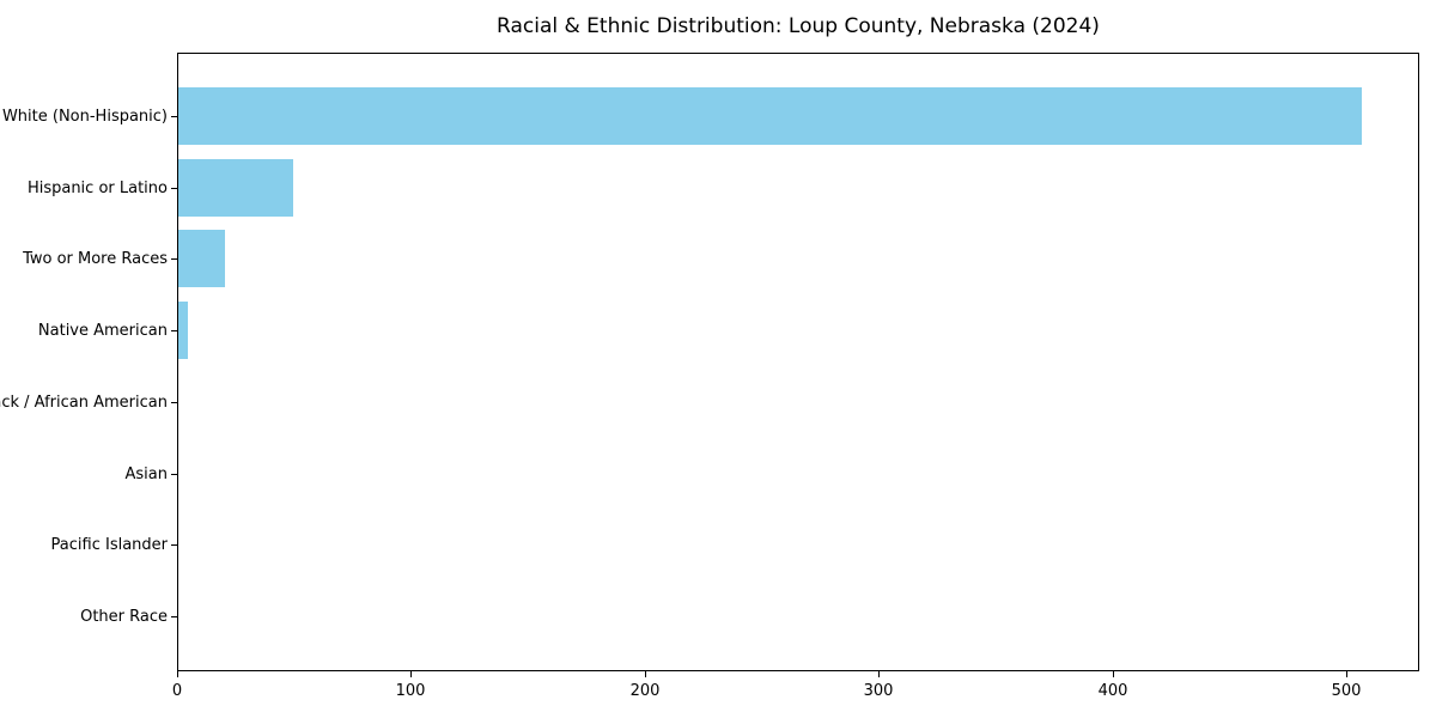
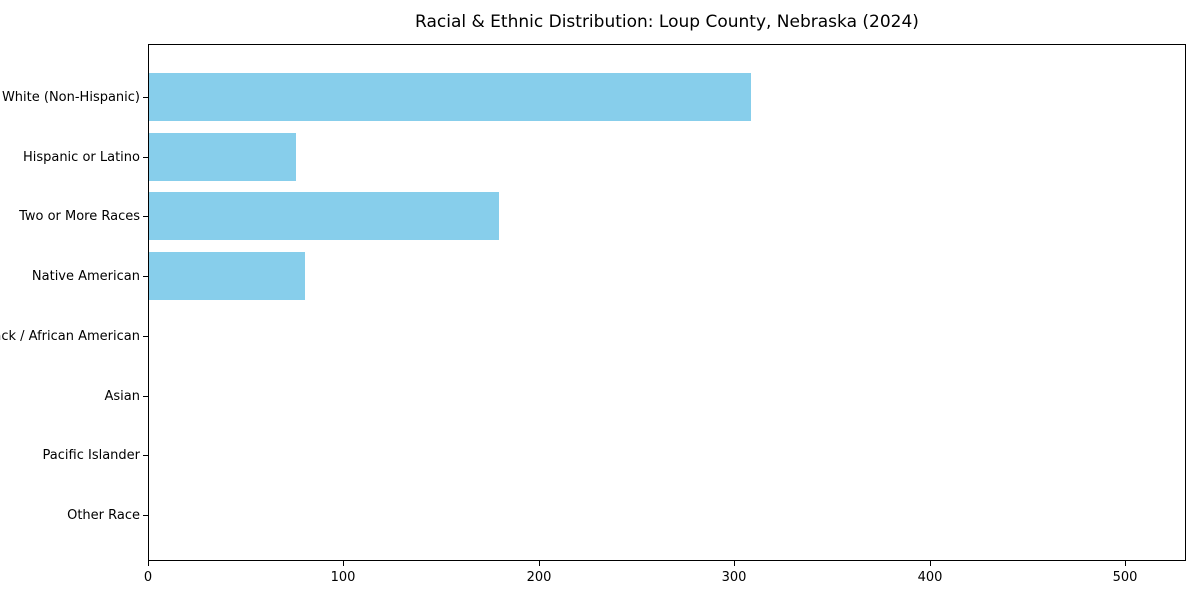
White (Non-Hispanic): 506 -> 308
Hispanic or Latino: 49 -> 75
Two or More Races: 20 -> 179
Native American: 4 -> 80
